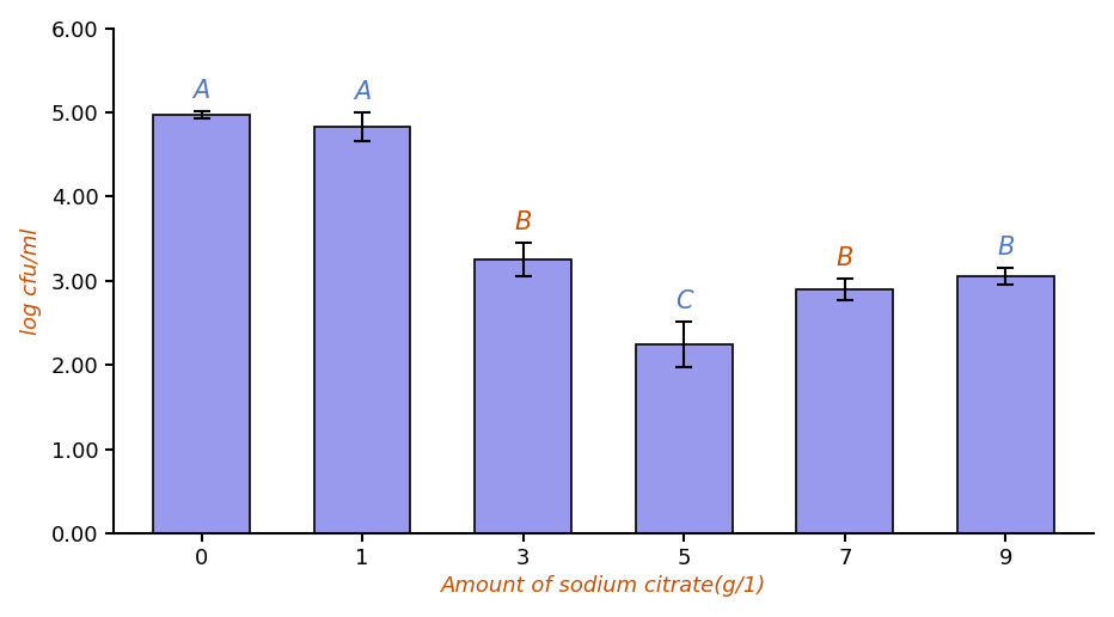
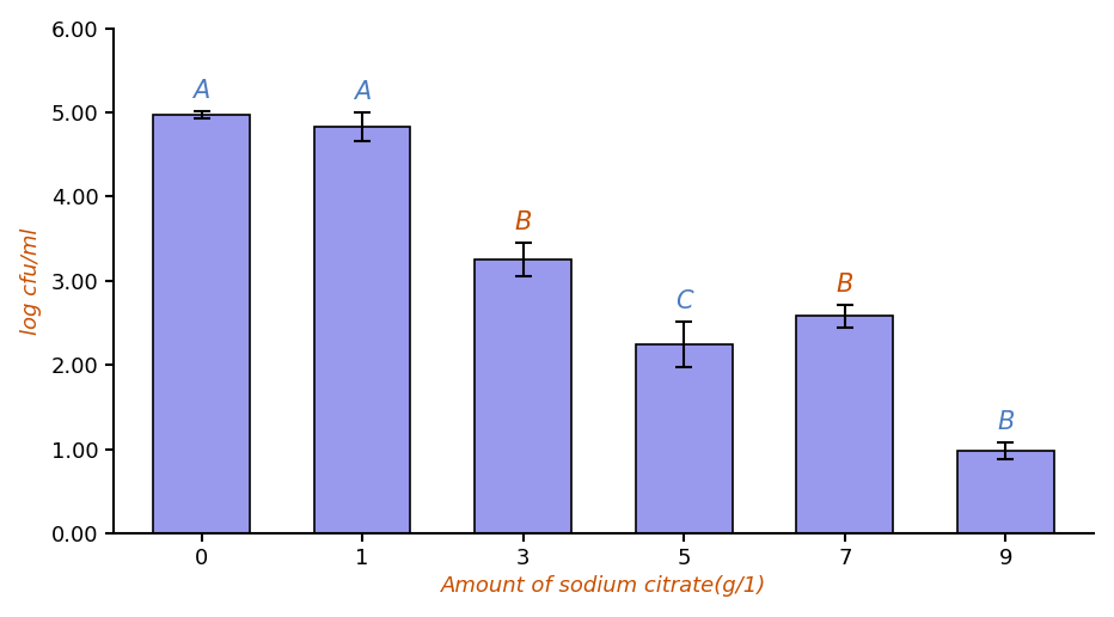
7: 2.90 -> 2.58
9: 3.05 -> 0.98
